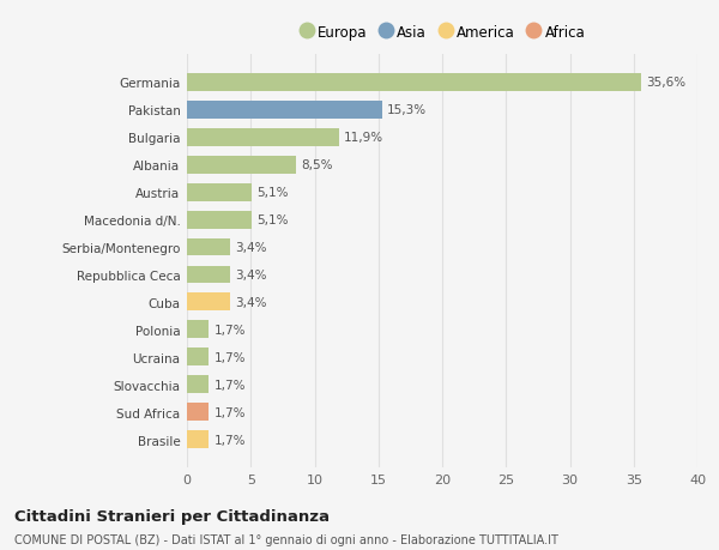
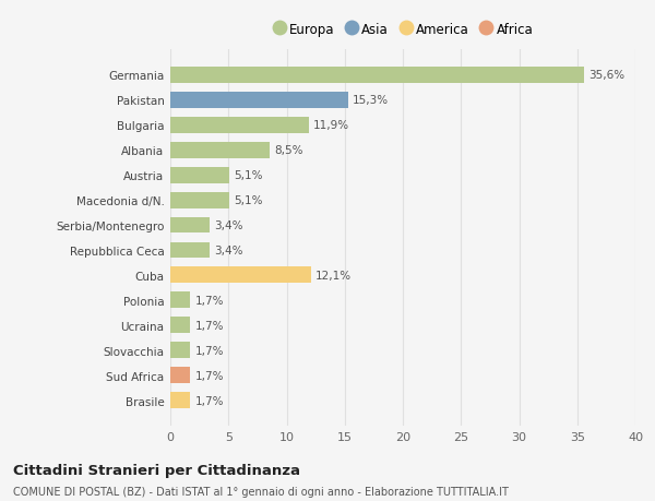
Cuba: 3,4% -> 12,1%
